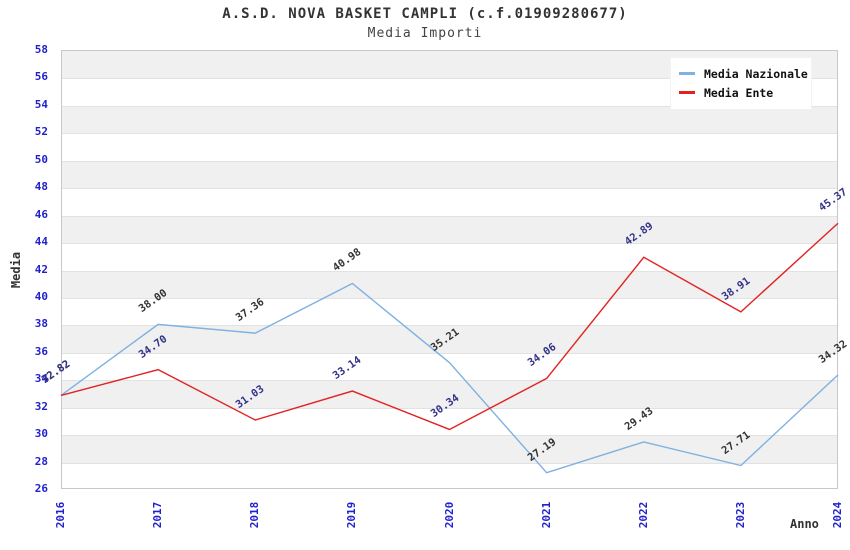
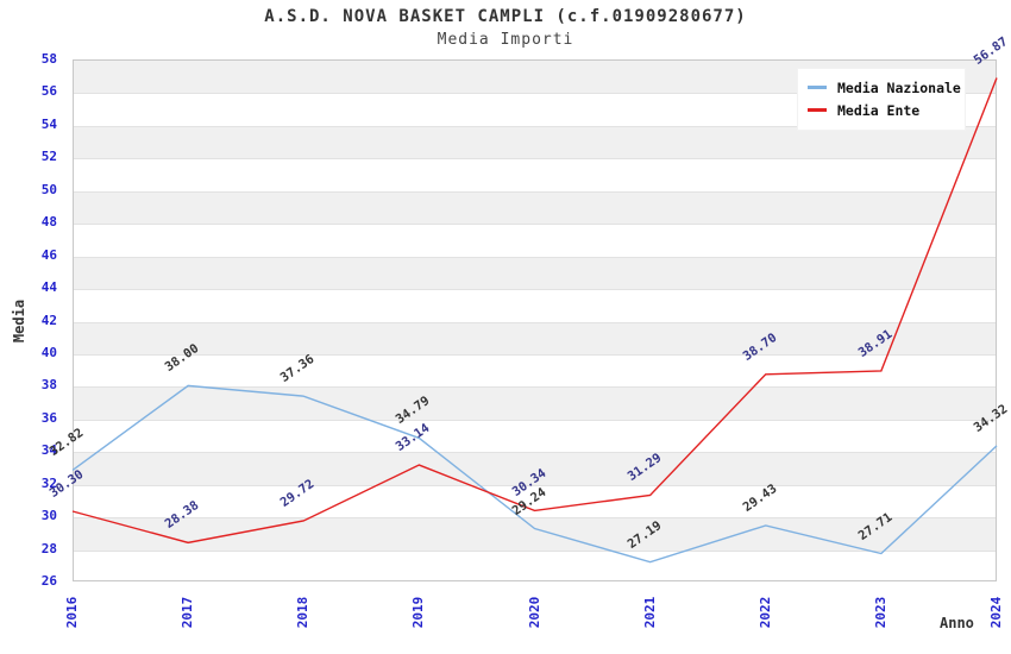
Media Ente/2016: 32.82 -> 30.30
Media Ente/2017: 34.70 -> 28.38
Media Ente/2018: 31.03 -> 29.72
Media Nazionale/2019: 40.98 -> 34.79
Media Nazionale/2020: 35.21 -> 29.24
Media Ente/2021: 34.06 -> 31.29
Media Ente/2022: 42.89 -> 38.70
Media Ente/2024: 45.37 -> 56.87
